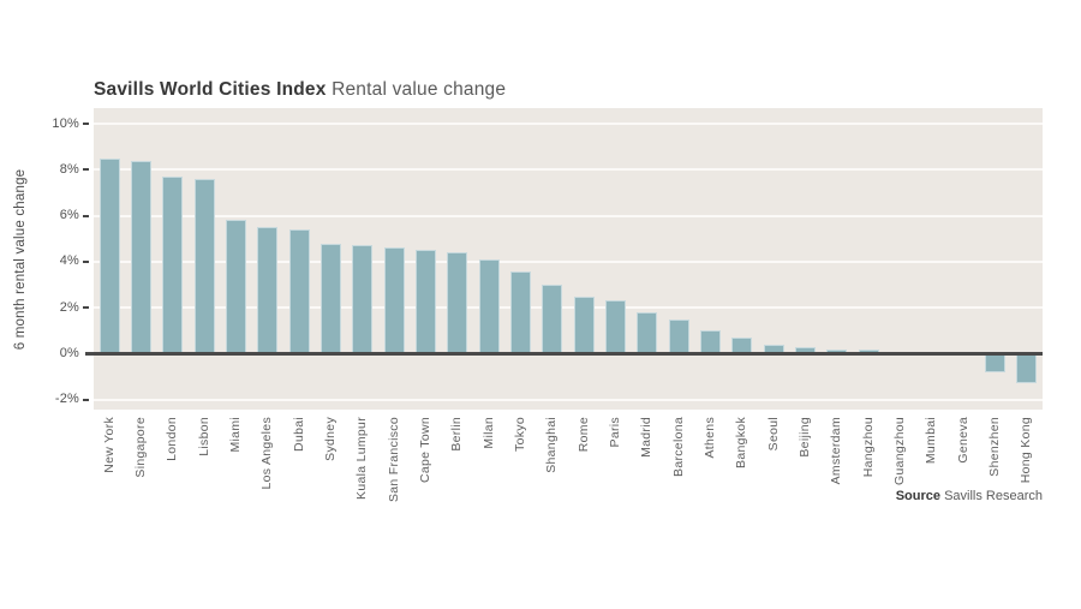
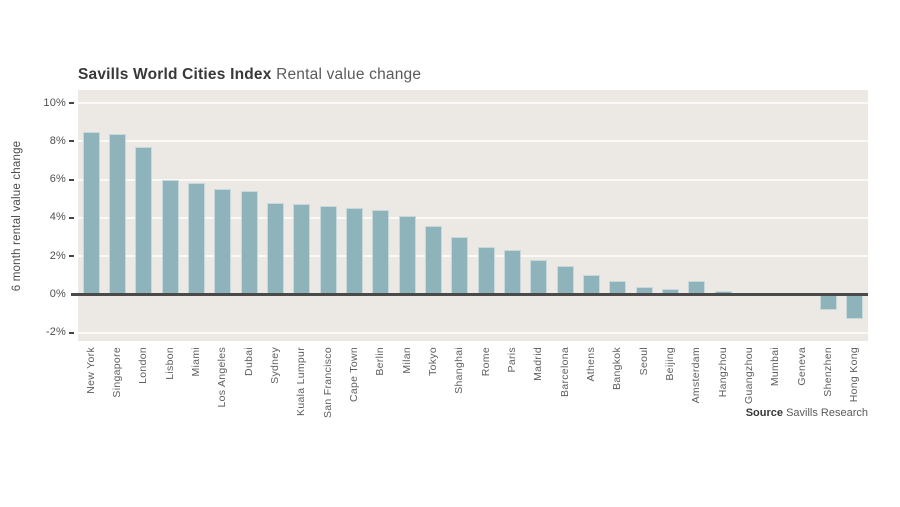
Lisbon: 7.6% -> 6.0%
Amsterdam: 0.2% -> 0.7%
